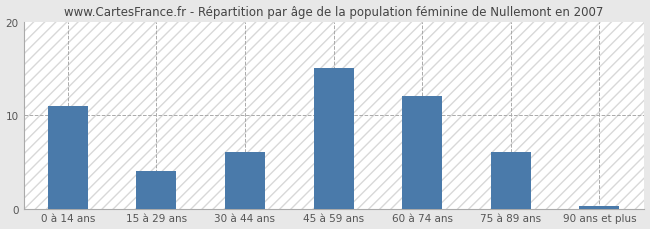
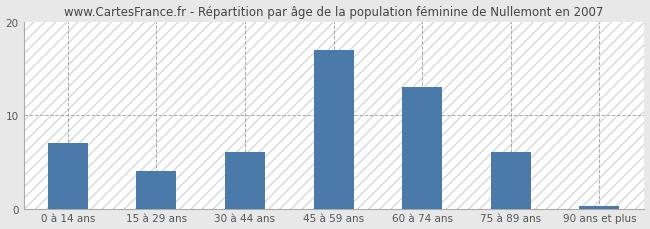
0 à 14 ans: 11.0 -> 7.0
45 à 59 ans: 15.0 -> 17.0
60 à 74 ans: 12.0 -> 13.0
